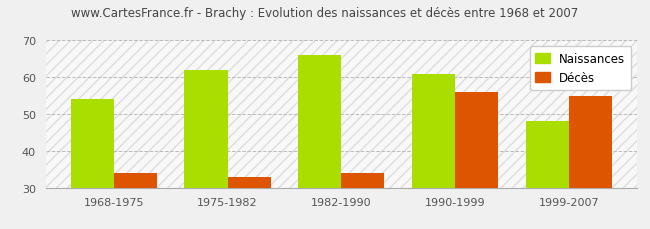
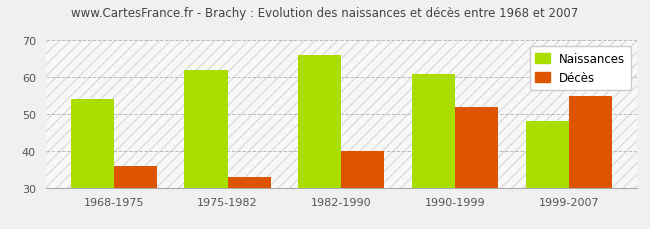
Décès/1968-1975: 34 -> 36
Décès/1982-1990: 34 -> 40
Décès/1990-1999: 56 -> 52
